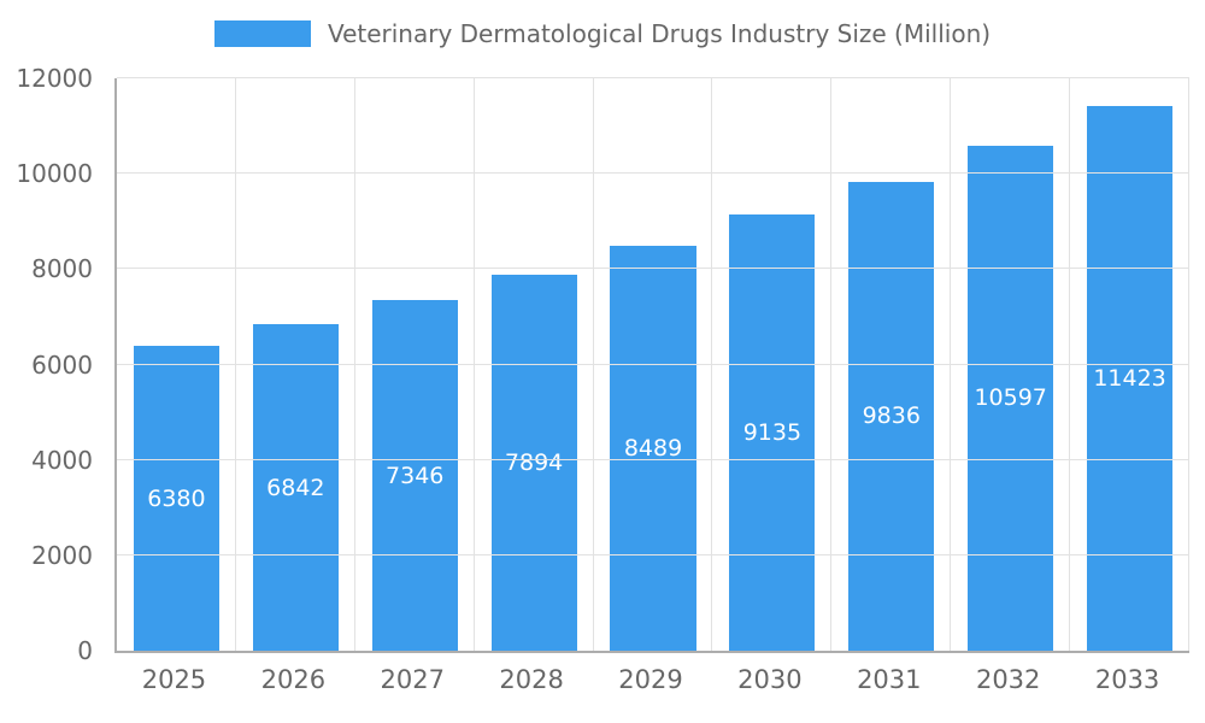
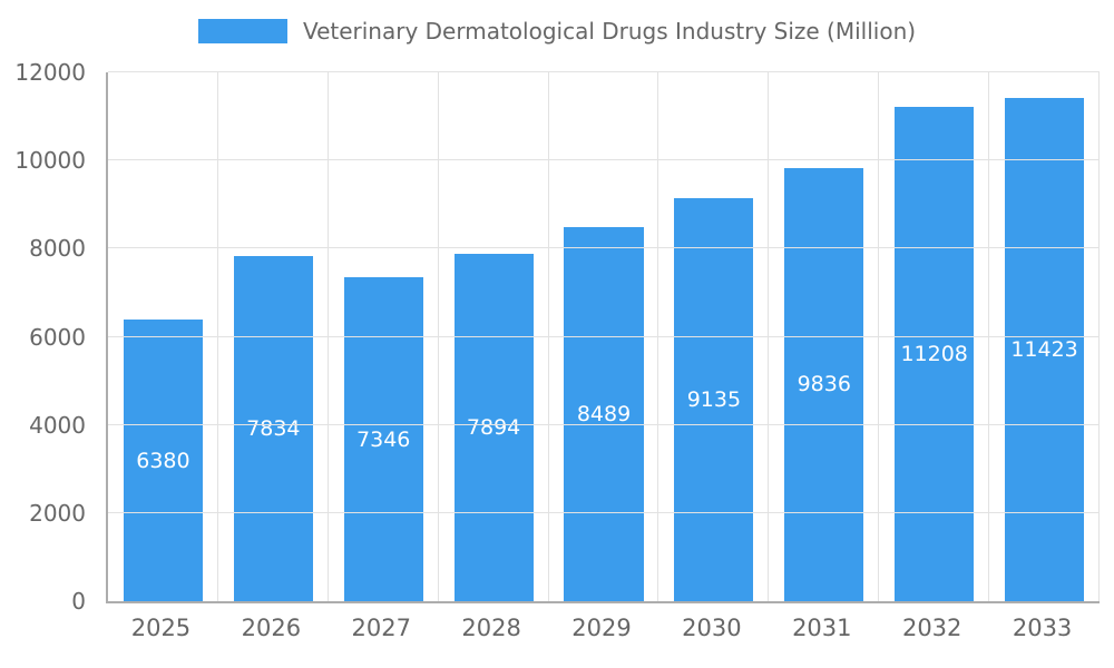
2026: 6842 -> 7834
2032: 10597 -> 11208
